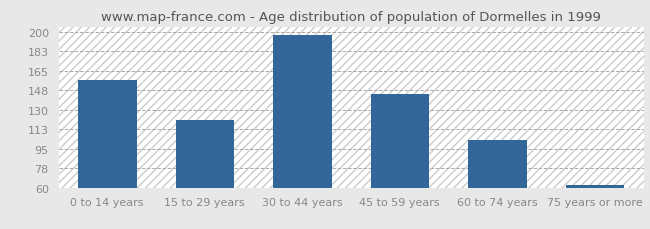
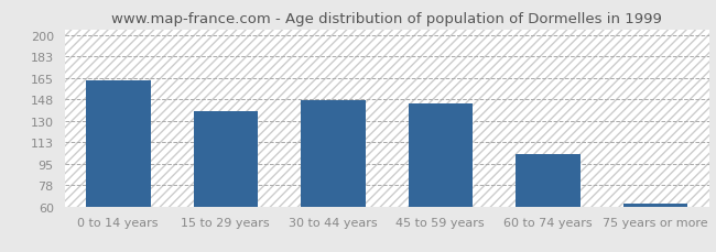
0 to 14 years: 157 -> 163
15 to 29 years: 121 -> 138
30 to 44 years: 197 -> 147
